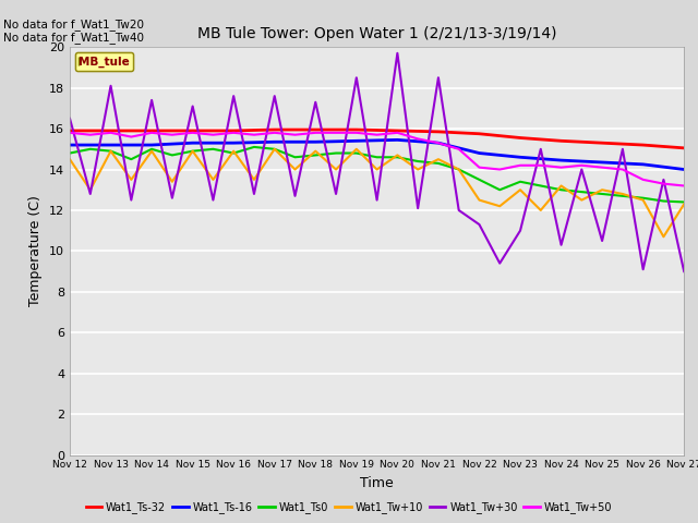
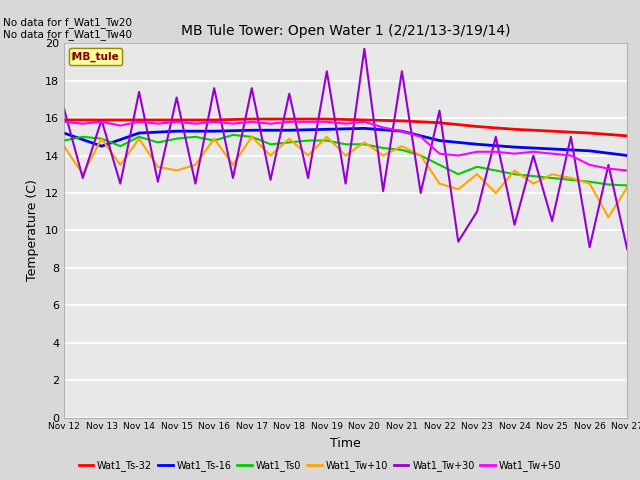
Wat1_Ts-16/Nov 13: 15.2 -> 14.5
Wat1_Tw+30/Nov 13: 18.1 -> 15.9
Wat1_Tw+10/Nov 15: 14.9 -> 13.2
Wat1_Tw+30/Nov 22: 11.3 -> 16.4
